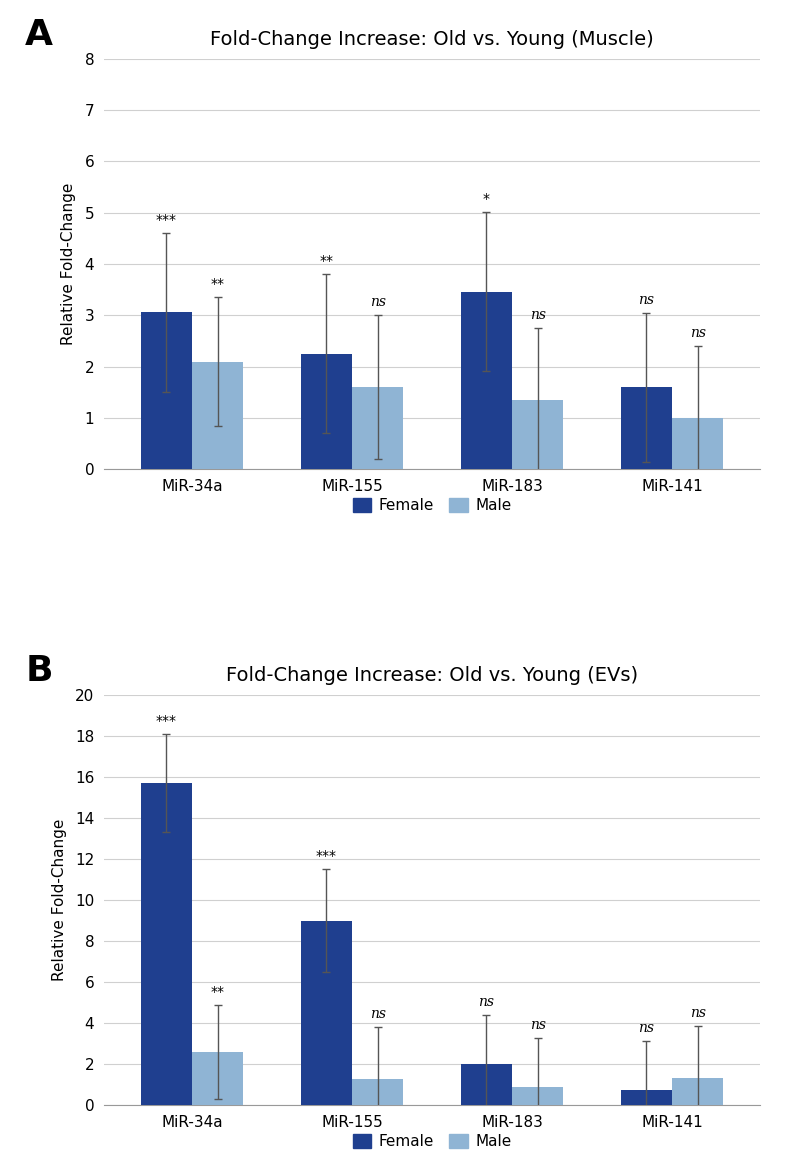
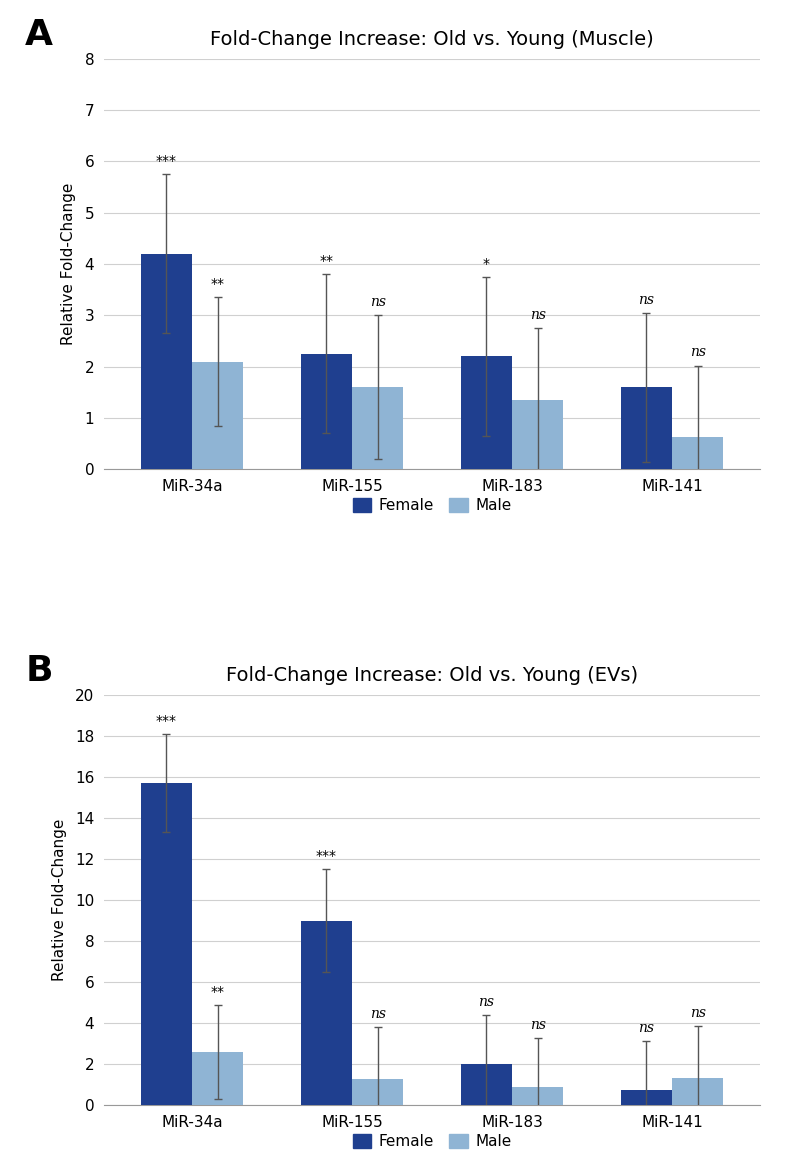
Fold-Change Increase: Old vs. Young (Muscle)/Female/MiR-34a: 3.06 -> 4.20
Fold-Change Increase: Old vs. Young (Muscle)/Female/MiR-183: 3.46 -> 2.20
Fold-Change Increase: Old vs. Young (Muscle)/Male/MiR-141: 1.00 -> 0.62
